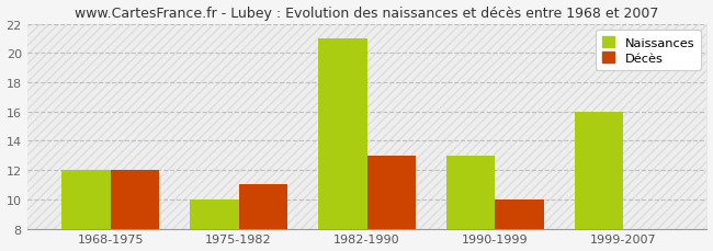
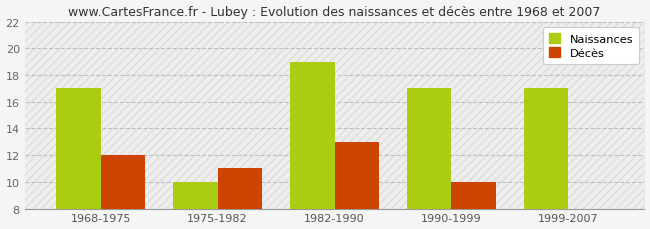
Naissances/1968-1975: 12 -> 17
Naissances/1982-1990: 21 -> 19
Naissances/1990-1999: 13 -> 17
Naissances/1999-2007: 16 -> 17
